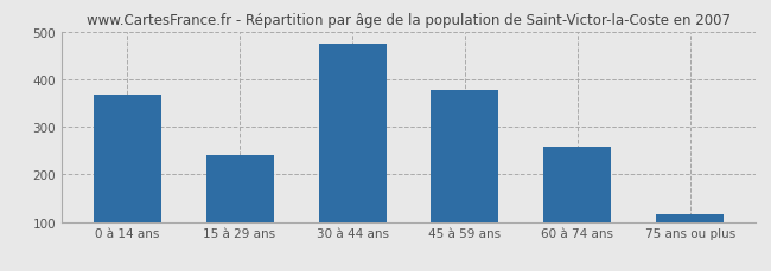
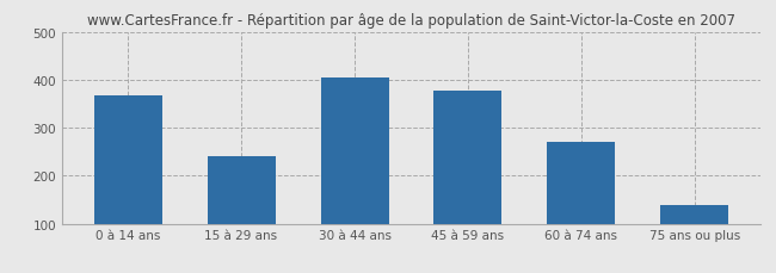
30 à 44 ans: 474 -> 405
60 à 74 ans: 257 -> 270
75 ans ou plus: 116 -> 140
